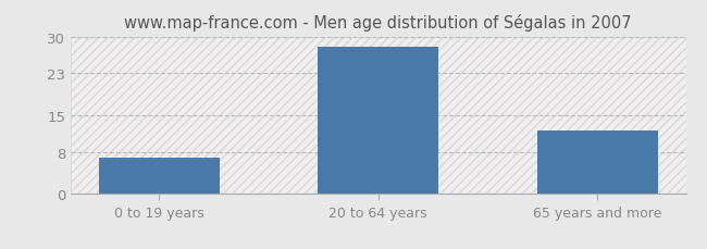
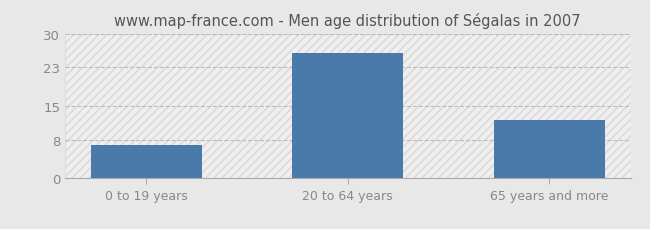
20 to 64 years: 28 -> 26
